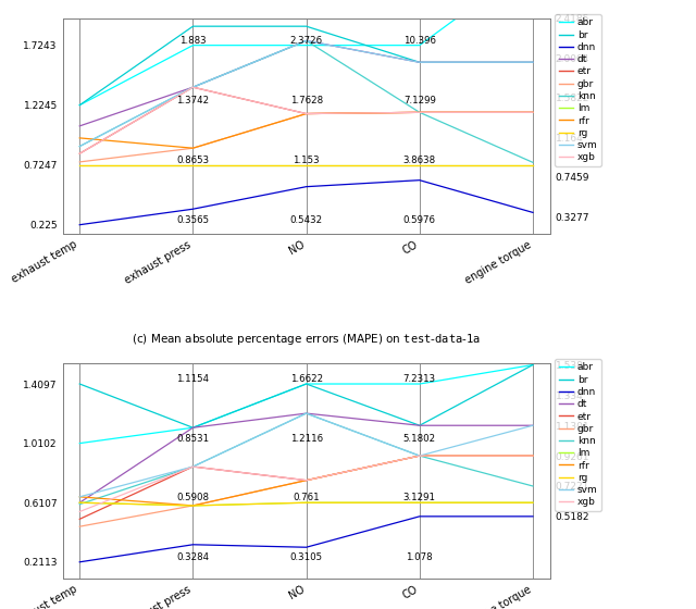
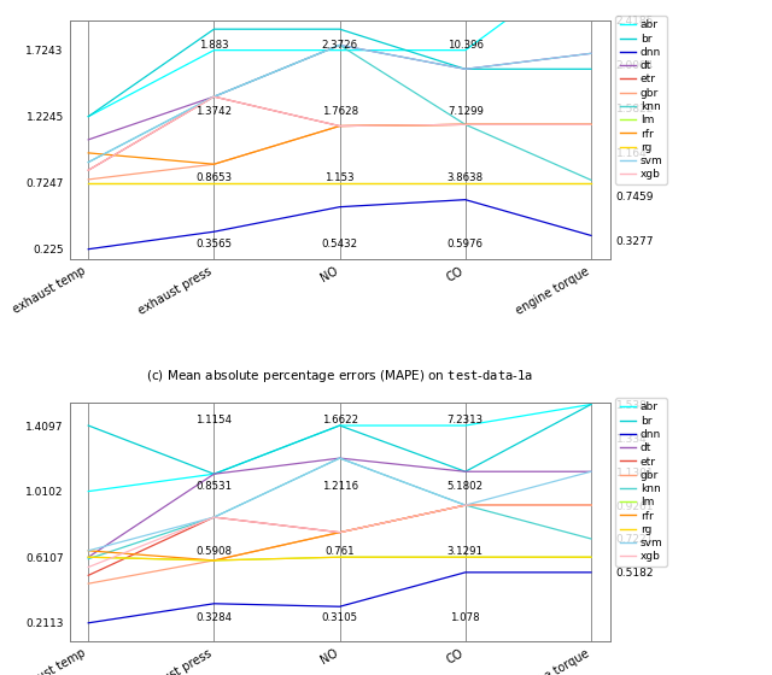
dt/engine torque: 1.58 -> 1.70
svm/engine torque: 1.58 -> 1.70
